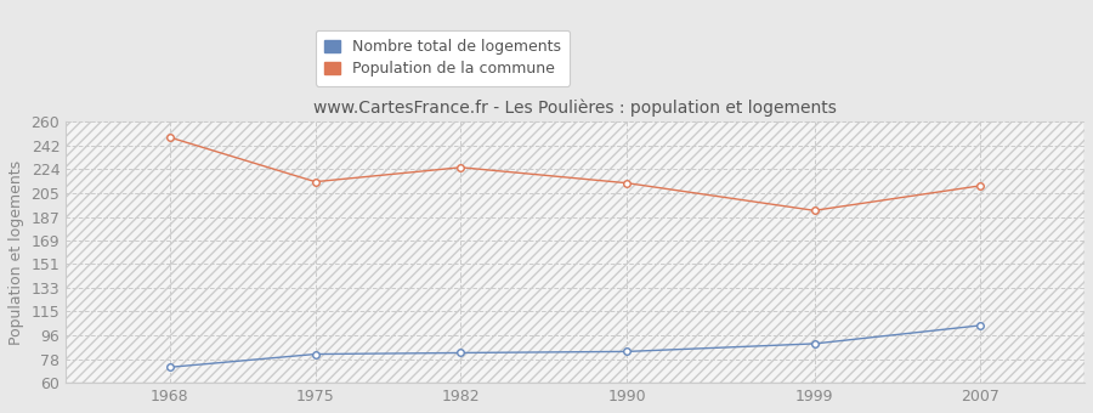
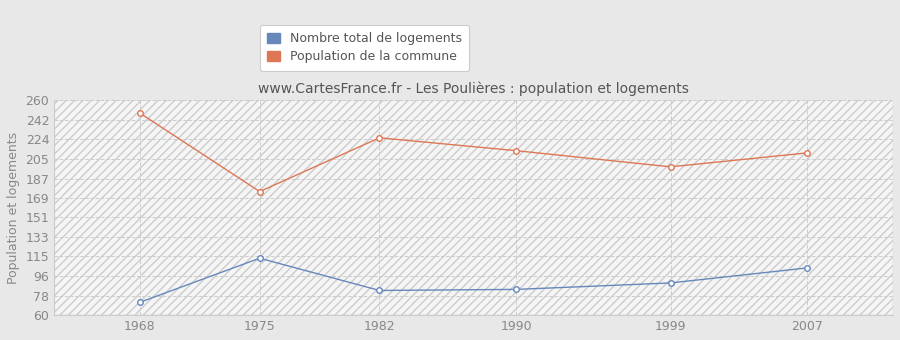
Nombre total de logements/1975: 82 -> 113
Population de la commune/1975: 214 -> 175
Population de la commune/1999: 192 -> 198
